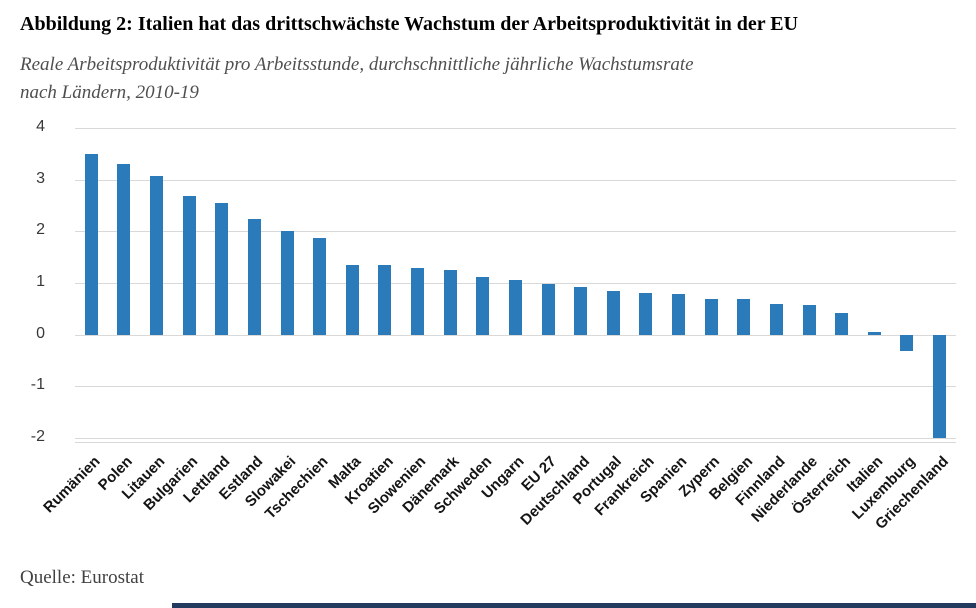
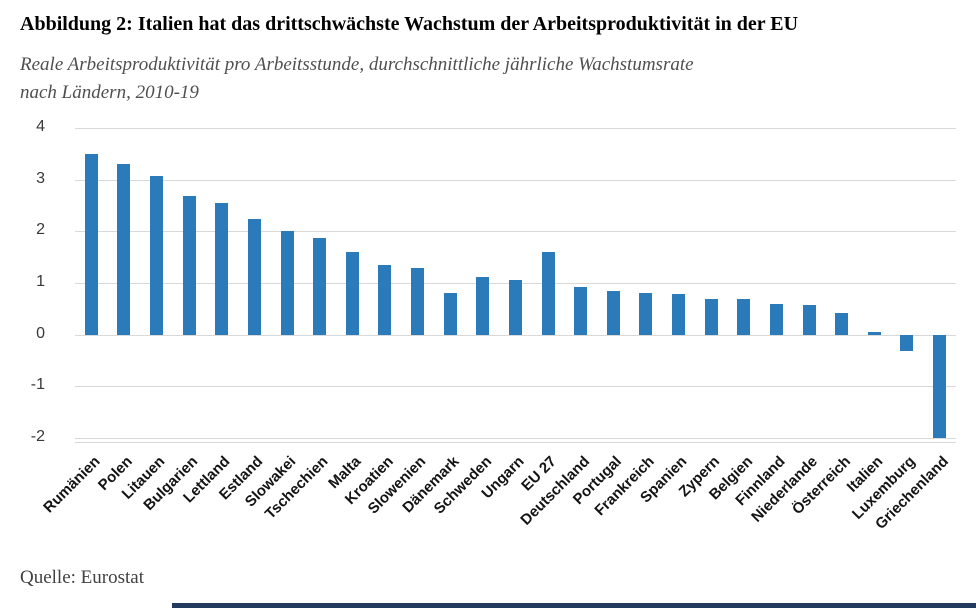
Malta: 1.4 -> 1.6
Dänemark: 1.3 -> 0.8
EU 27: 1.0 -> 1.6
